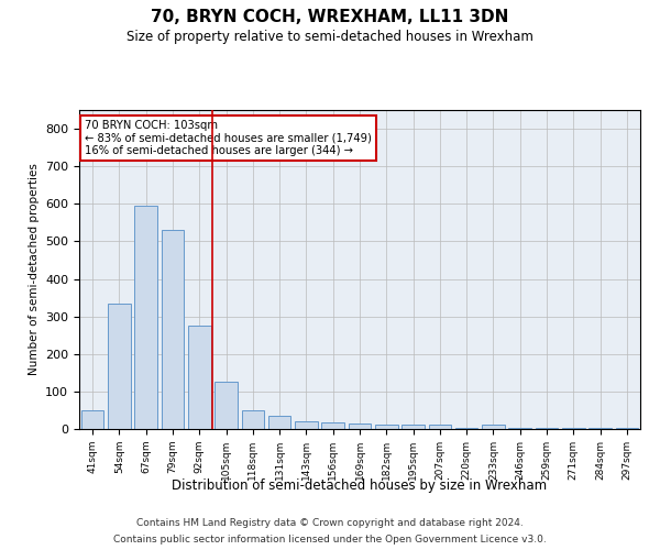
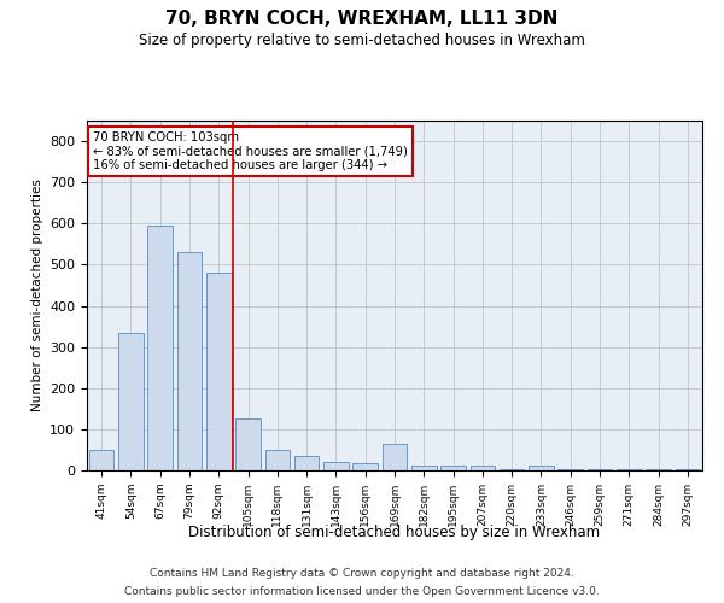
92sqm: 275 -> 480
169sqm: 14 -> 65
